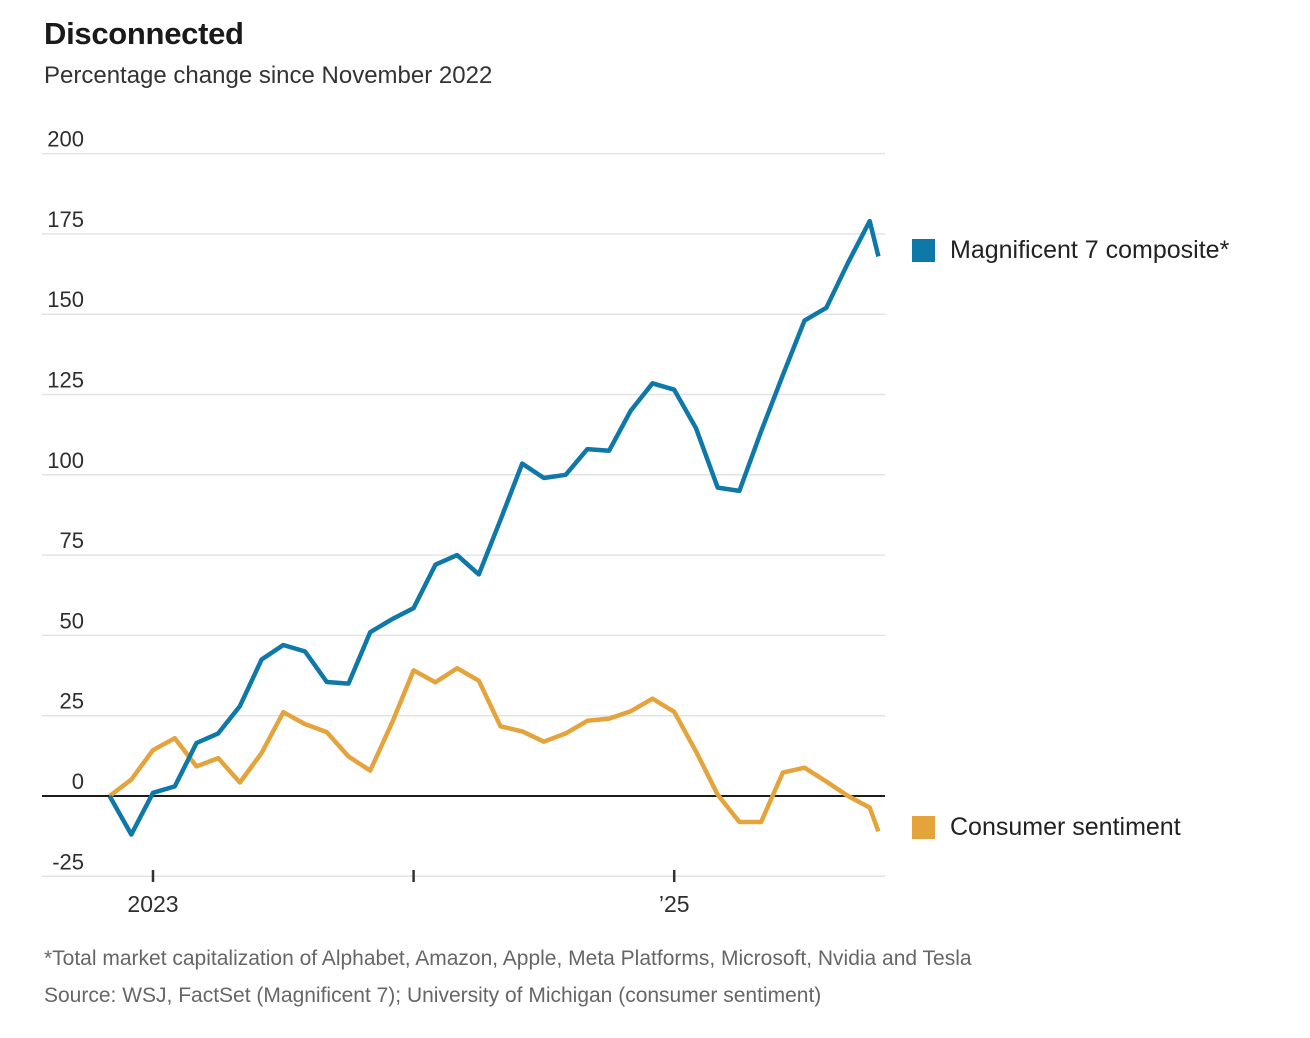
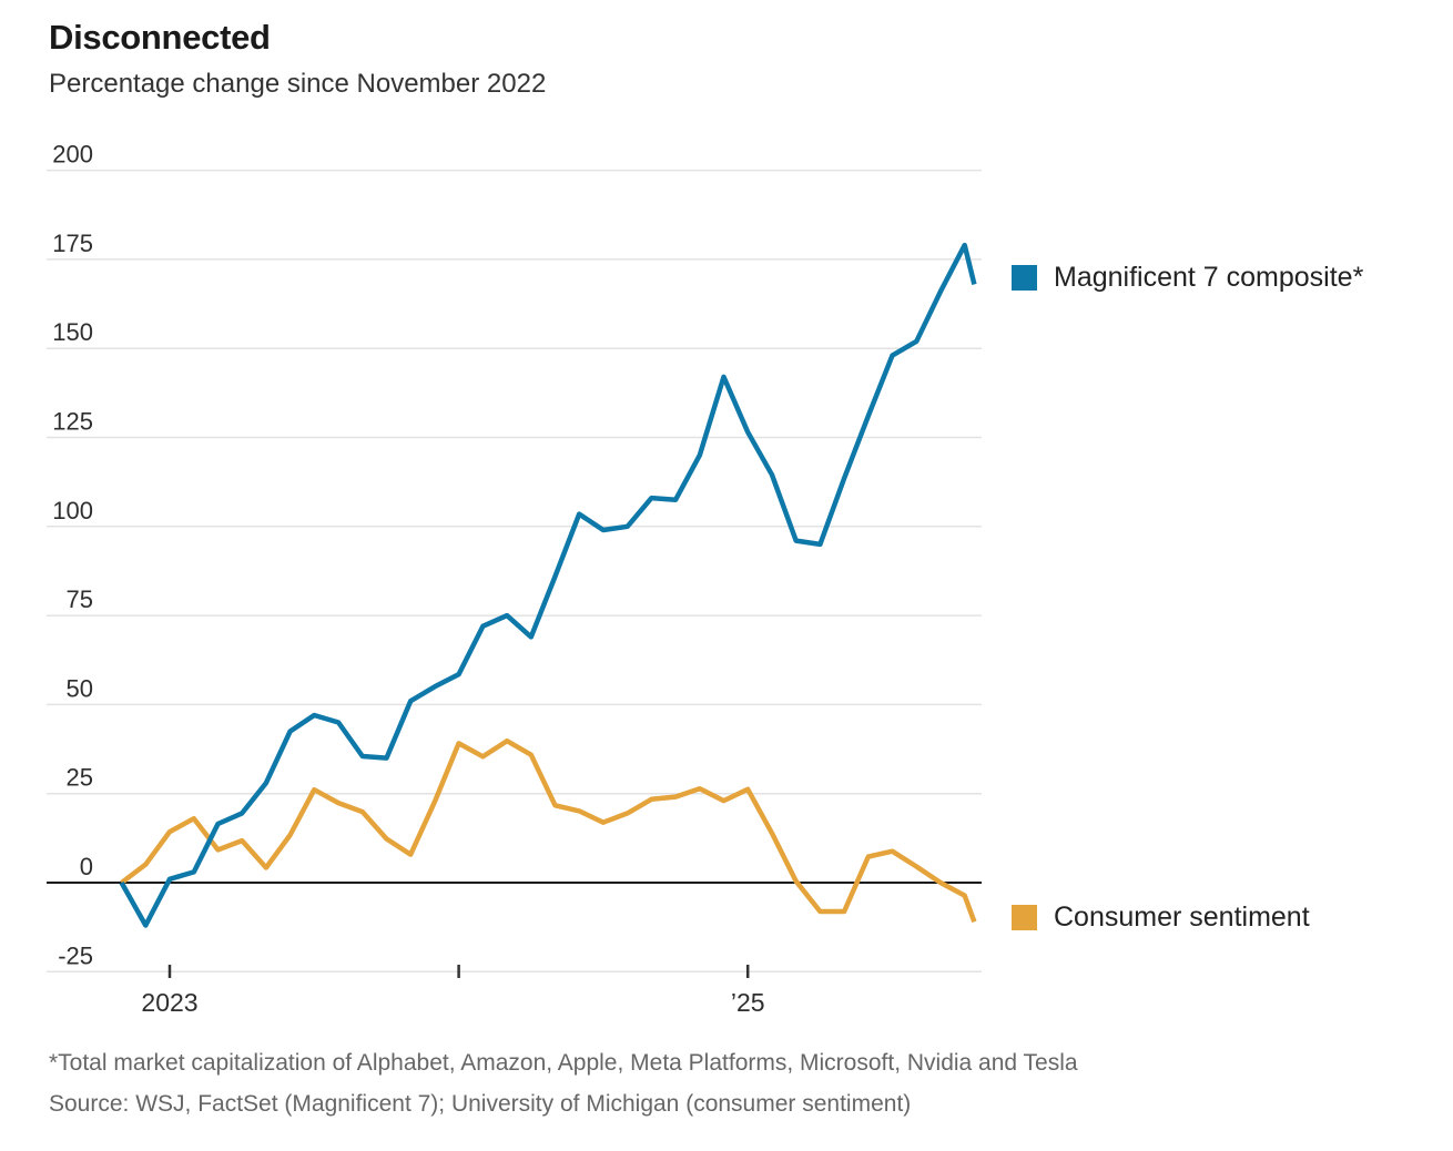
Magnificent 7 composite*/25: 128 -> 142
Consumer sentiment/25: 30 -> 23
